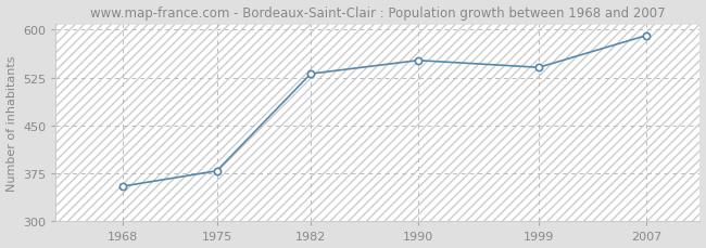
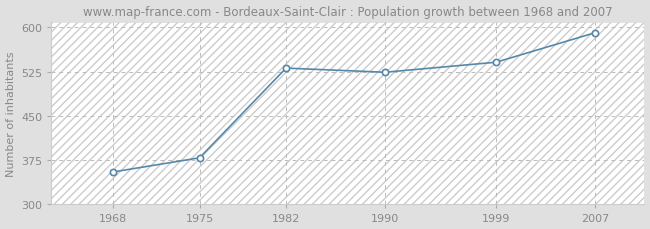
1990: 552 -> 524
